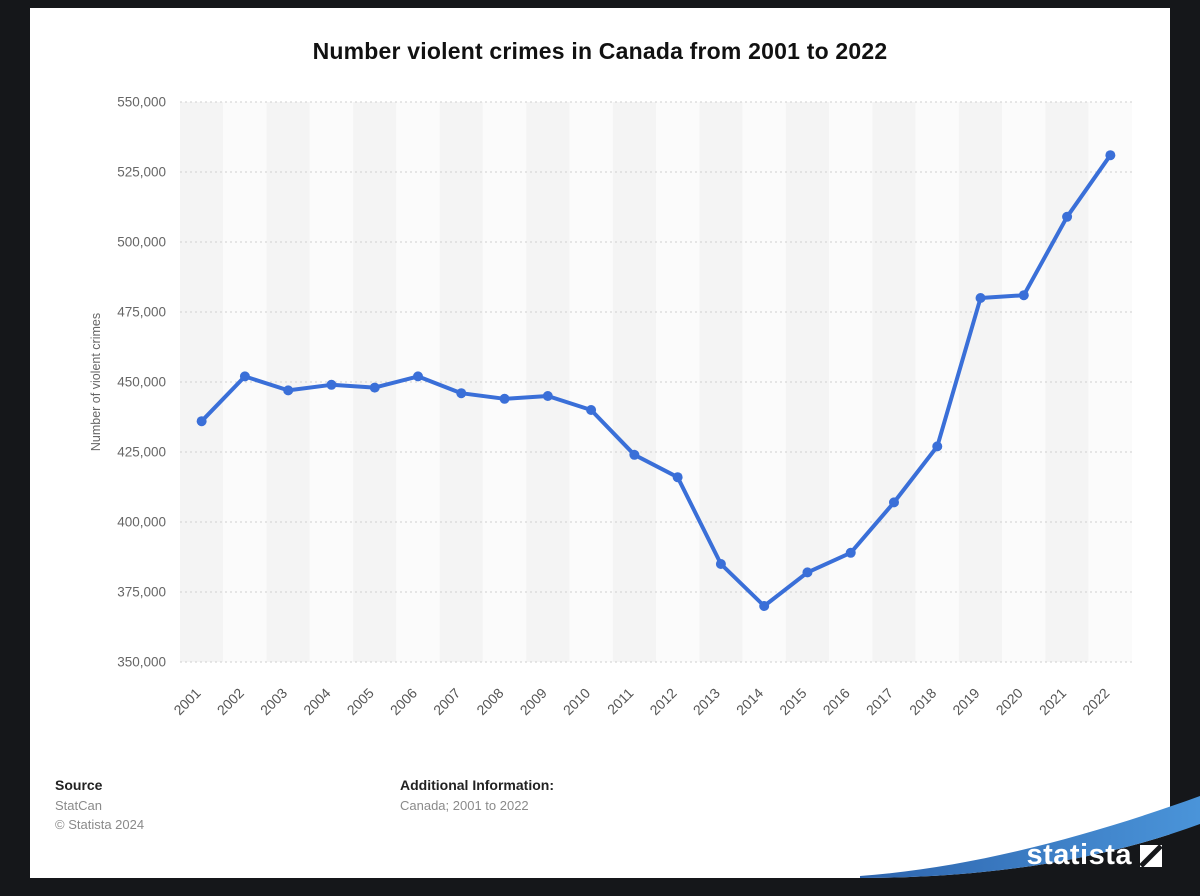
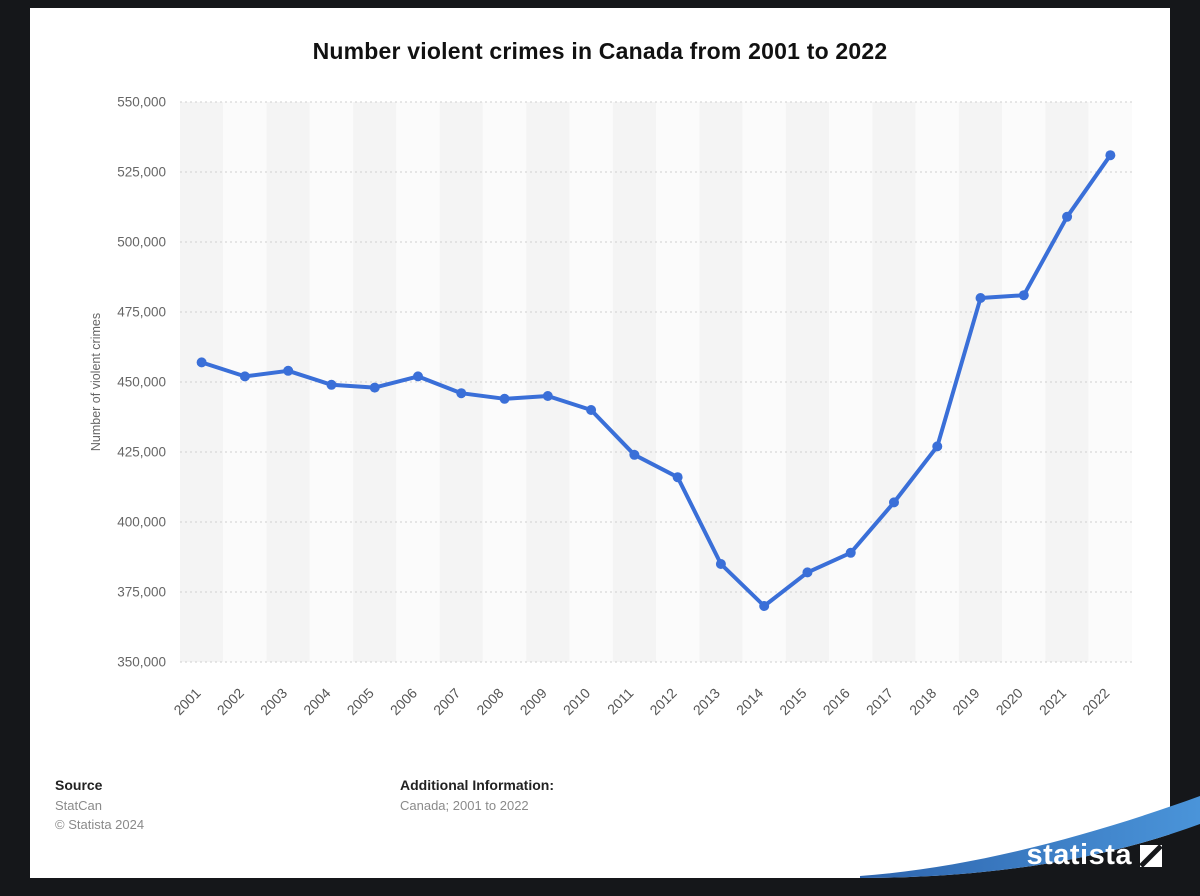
2001: 436000 -> 457000
2003: 447000 -> 454000
